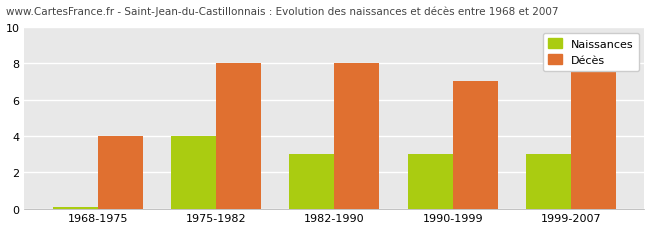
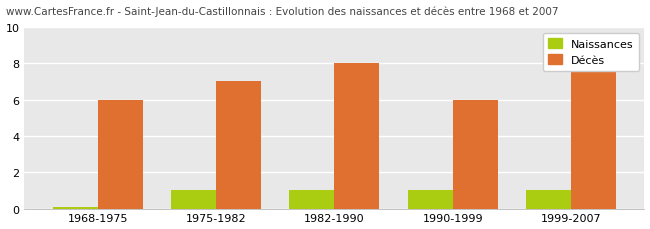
Décès/1968-1975: 4 -> 6
Naissances/1975-1982: 4.0 -> 1.0
Décès/1975-1982: 8 -> 7
Naissances/1982-1990: 3.0 -> 1.0
Naissances/1990-1999: 3.0 -> 1.0
Décès/1990-1999: 7 -> 6
Naissances/1999-2007: 3.0 -> 1.0
